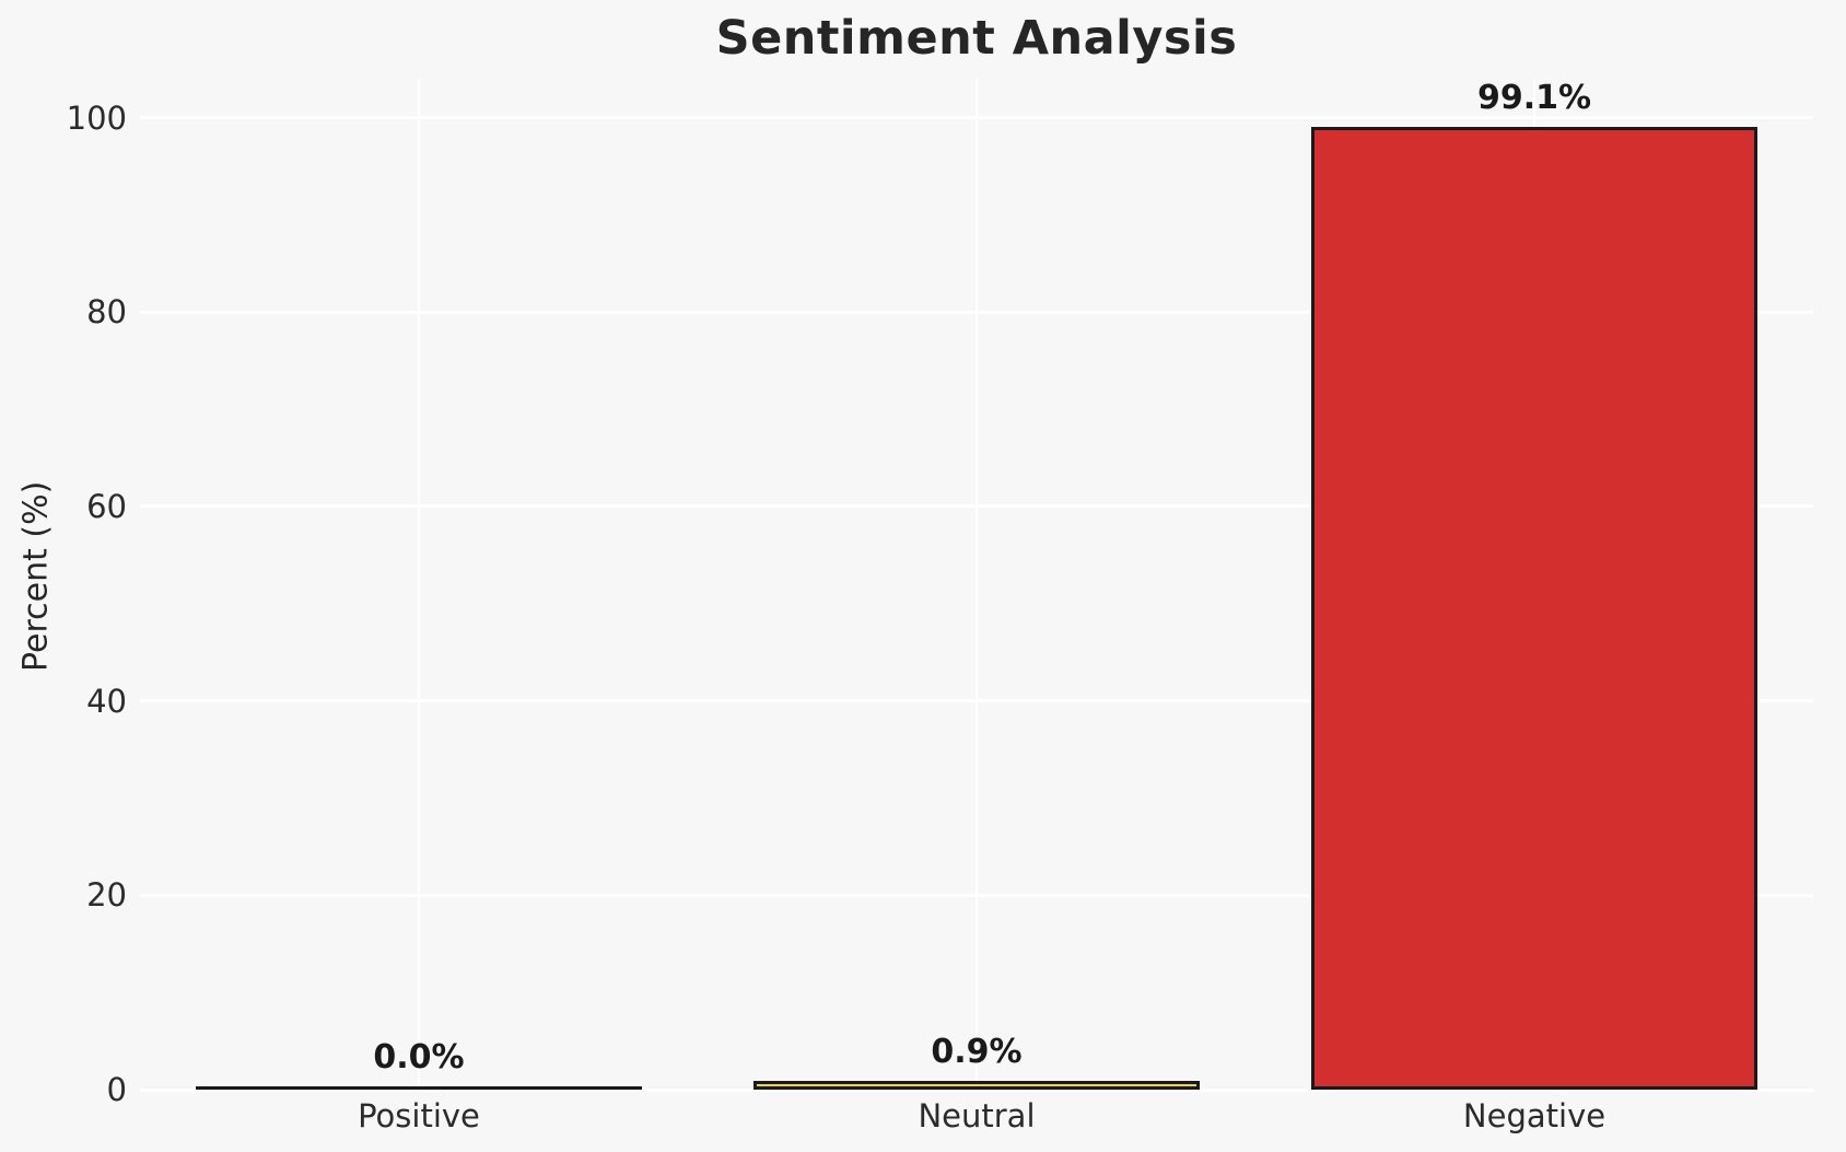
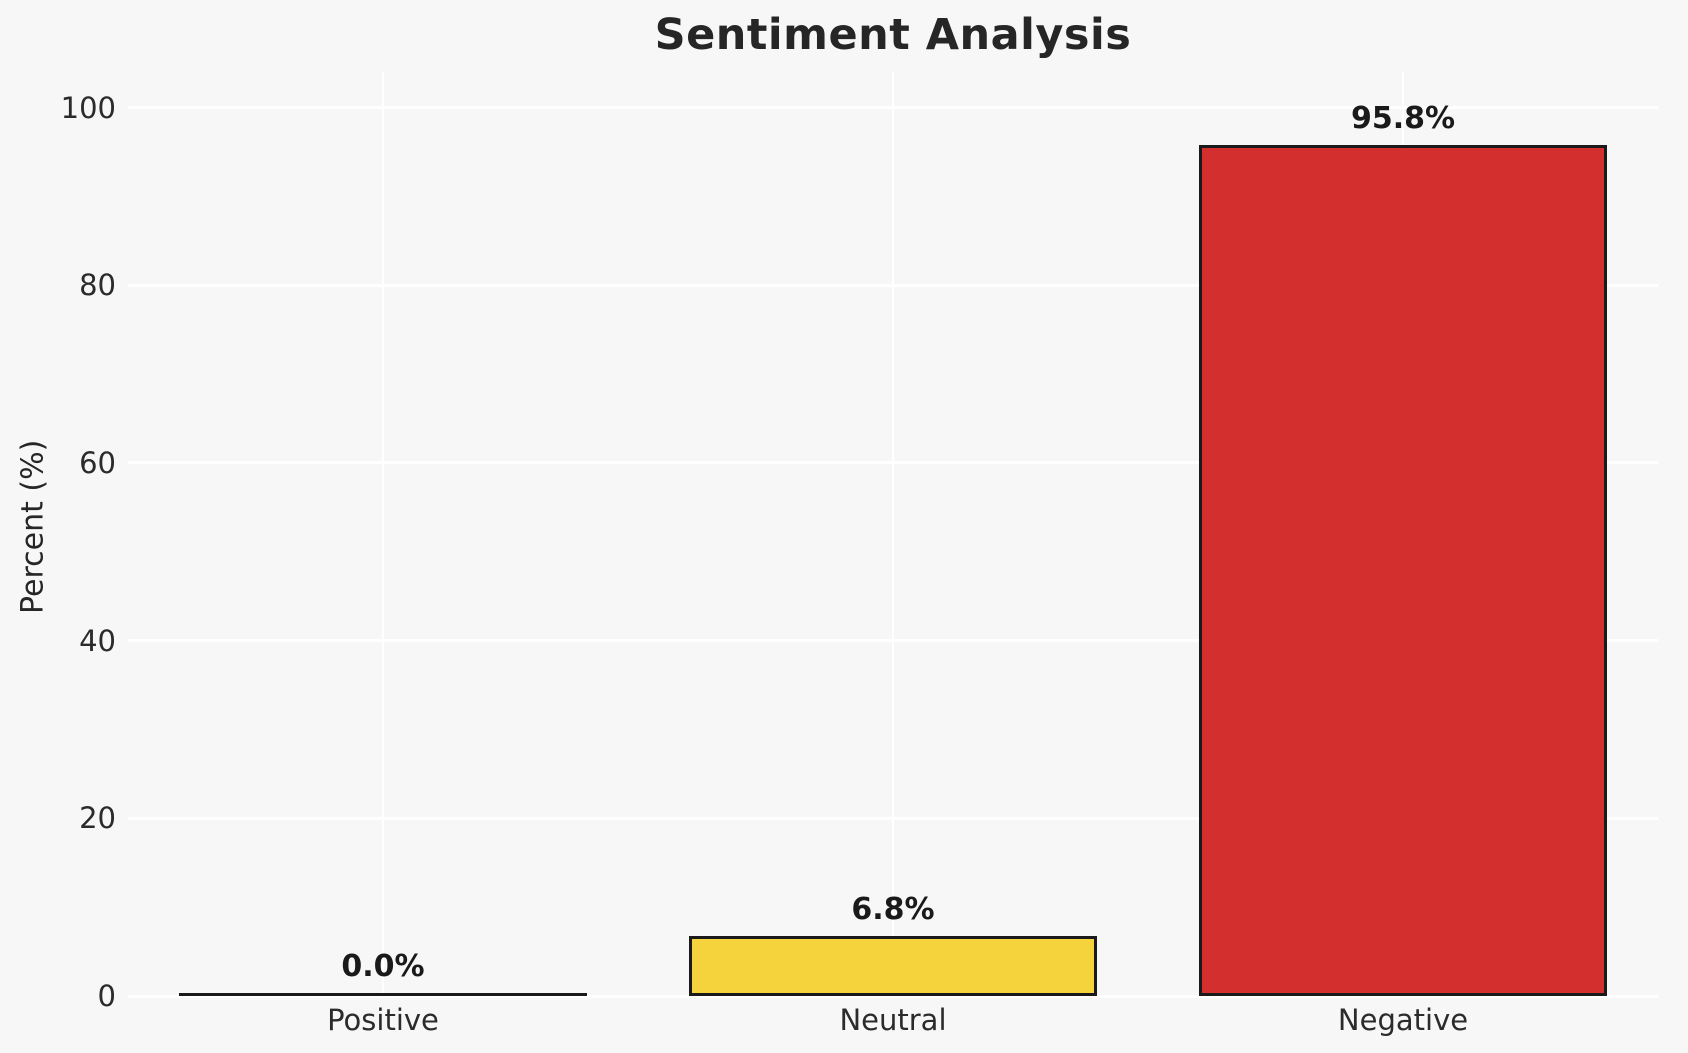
Neutral: 0.9% -> 6.8%
Negative: 99.1% -> 95.8%
